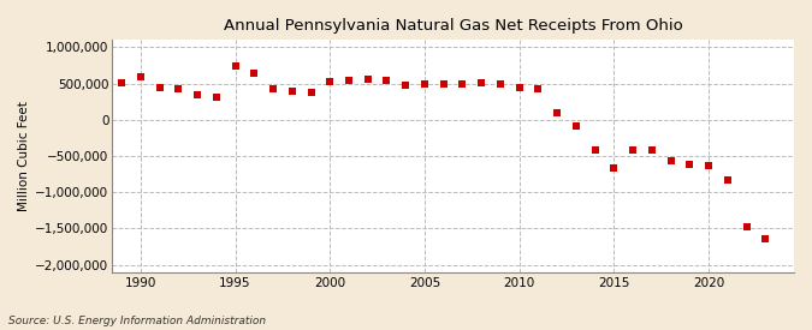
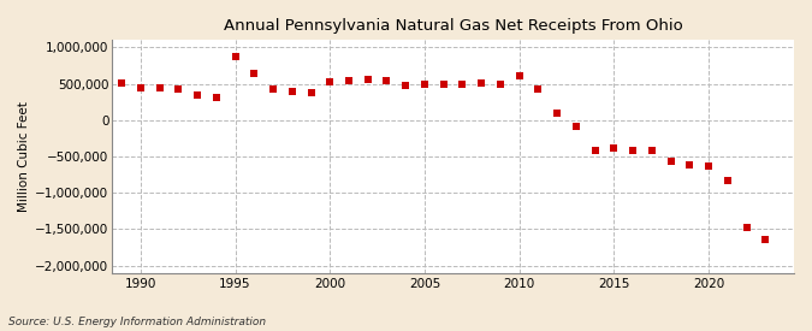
1990: 600,000 -> 450,000
1995: 740,000 -> 870,000
2010: 440,000 -> 610,000
2015: -660,000 -> -390,000
